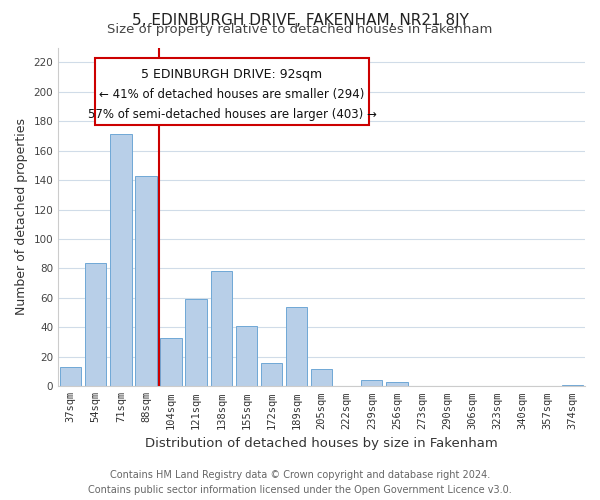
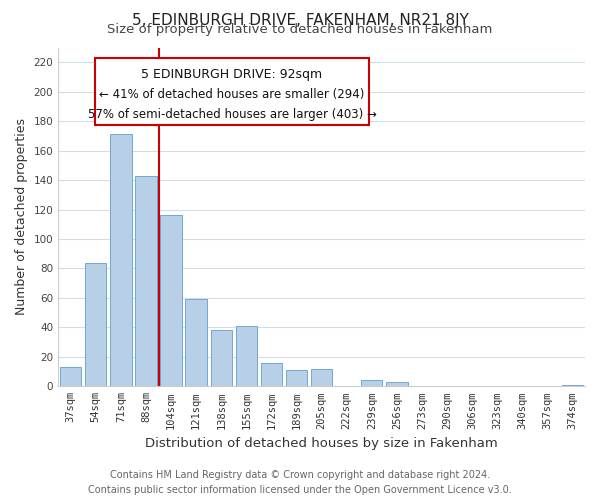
104sqm: 33 -> 116
138sqm: 78 -> 38
189sqm: 54 -> 11
